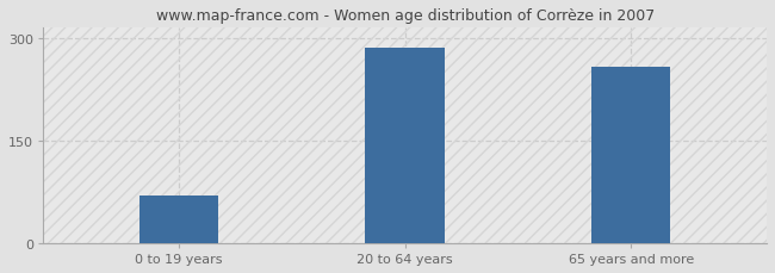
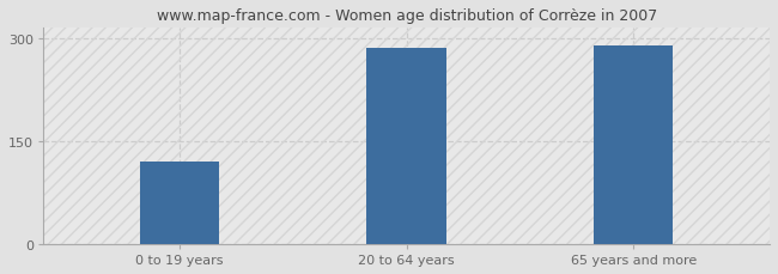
0 to 19 years: 70 -> 120
65 years and more: 258 -> 288
